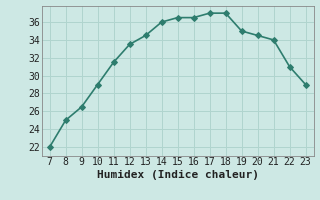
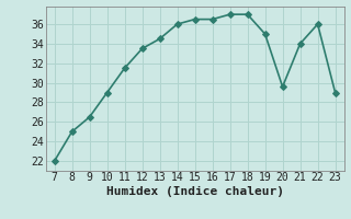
20: 34.5 -> 29.6
22: 31.0 -> 36.0
